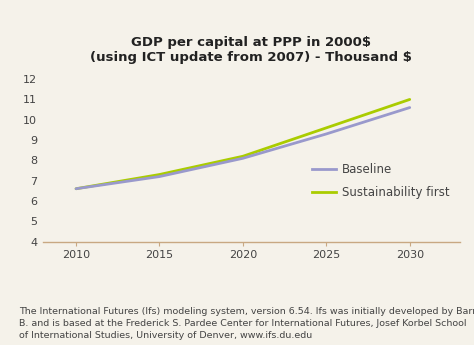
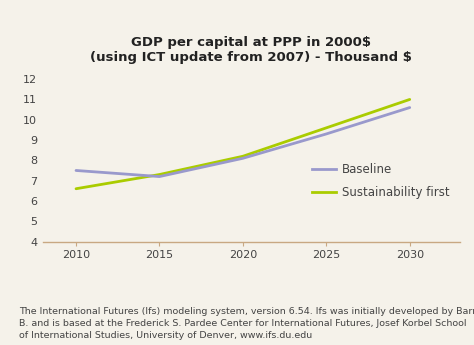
Baseline/2010: 6.6 -> 7.5
